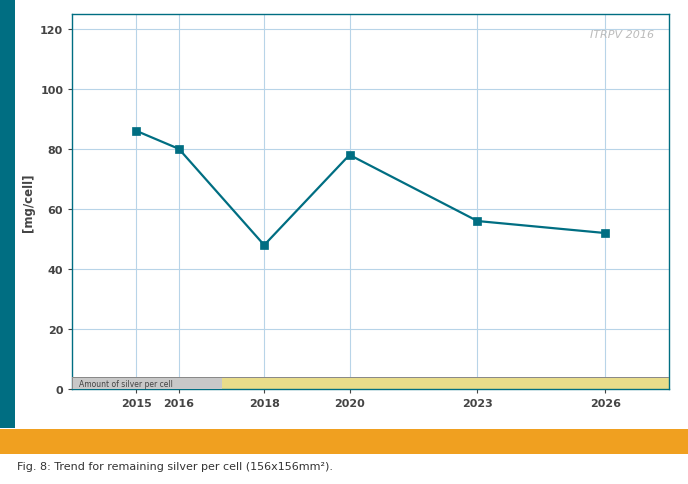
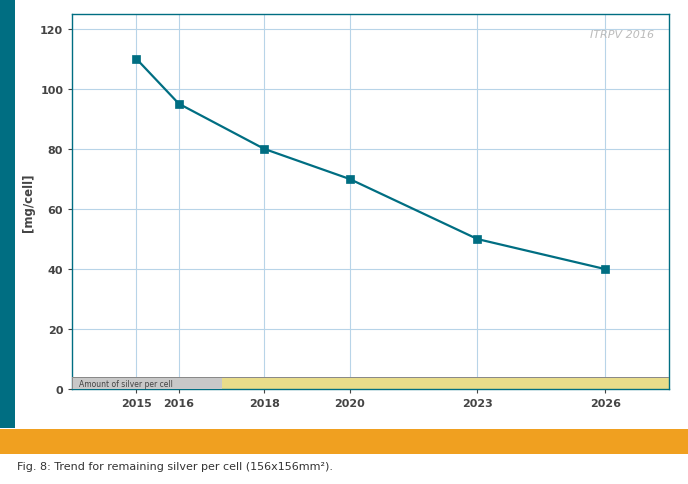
2015: 86 -> 110
2016: 80 -> 95
2018: 48 -> 80
2020: 78 -> 70
2023: 56 -> 50
2026: 52 -> 40
